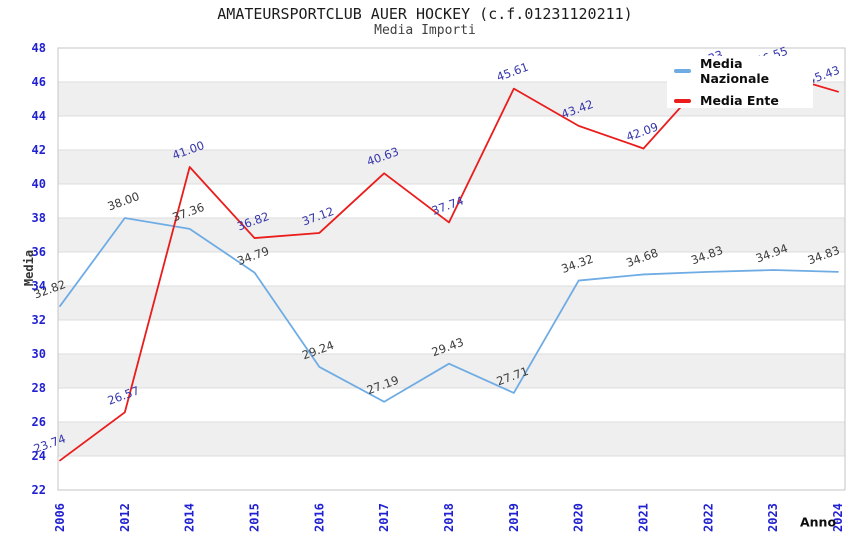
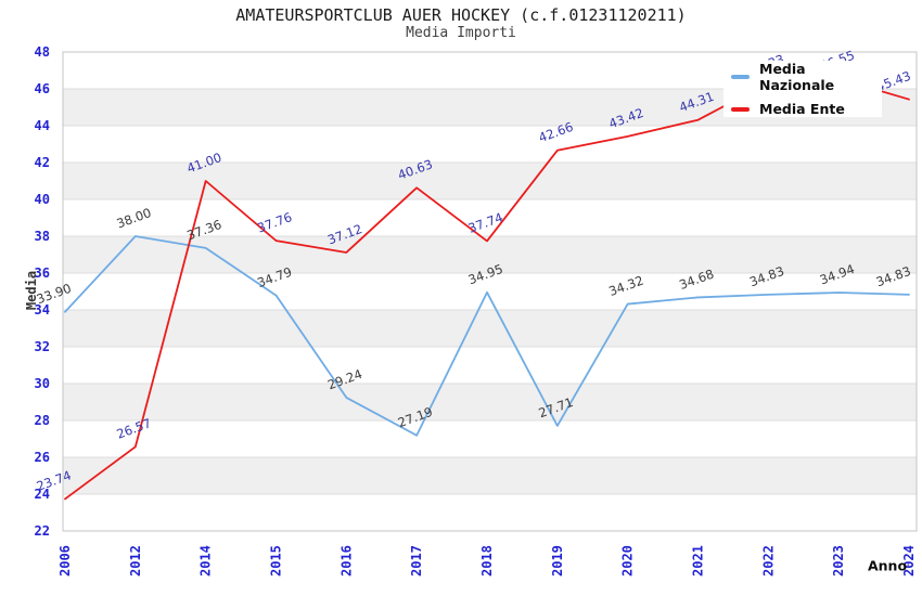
Media Nazionale/2006: 32.82 -> 33.90
Media Ente/2015: 36.82 -> 37.76
Media Nazionale/2018: 29.43 -> 34.95
Media Ente/2019: 45.61 -> 42.66
Media Ente/2021: 42.09 -> 44.31
